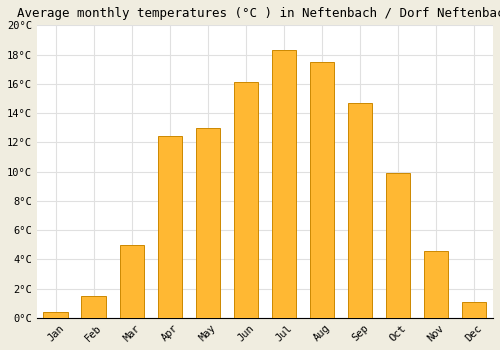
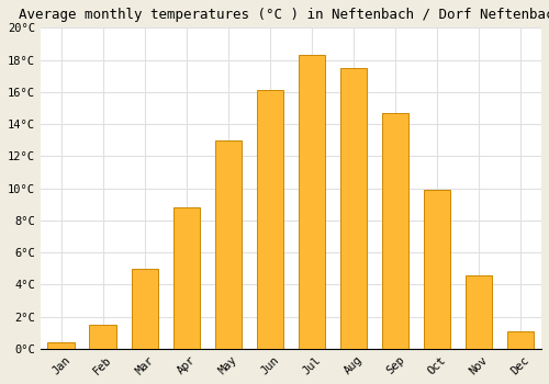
Apr: 12.4°C -> 8.8°C
